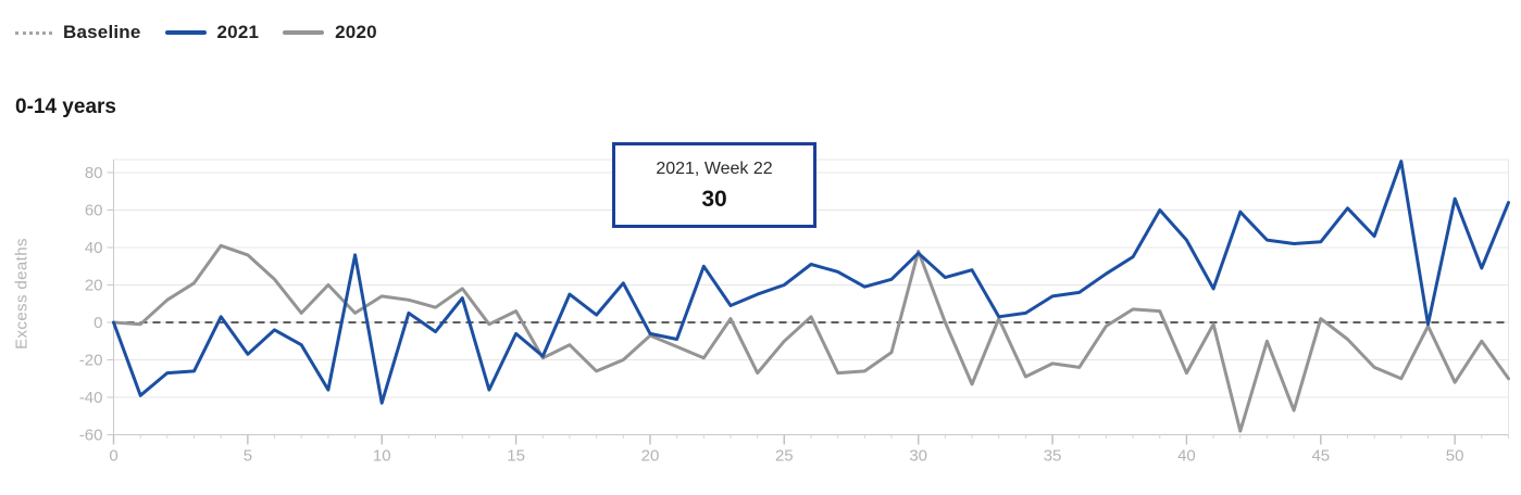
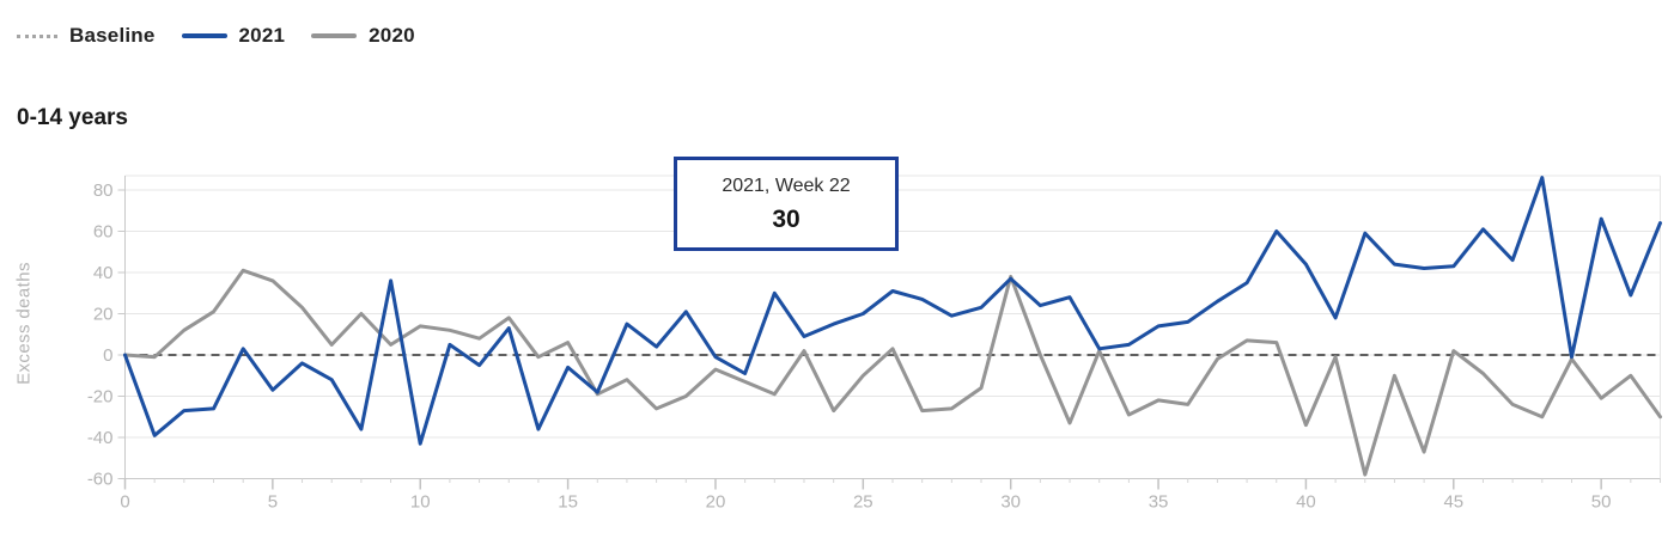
2021/20: -6 -> -1
2020/40: -27 -> -34
2020/50: -32 -> -21
